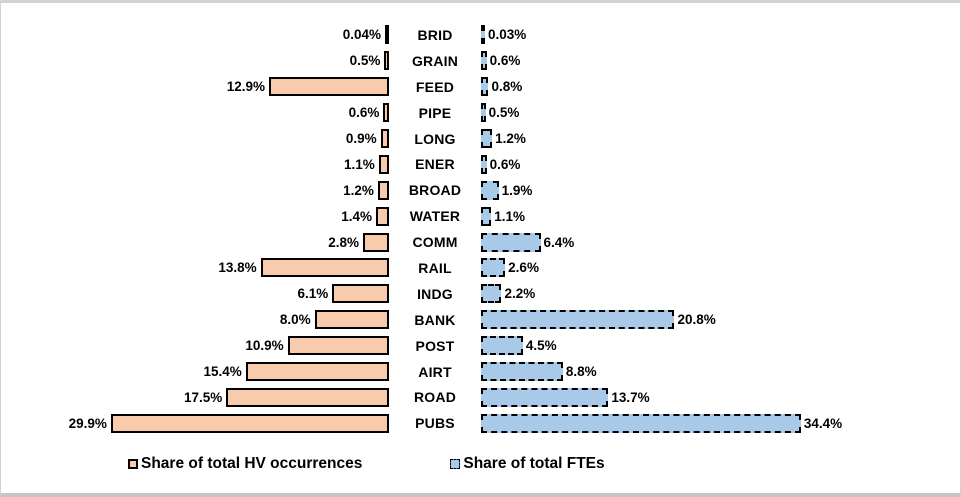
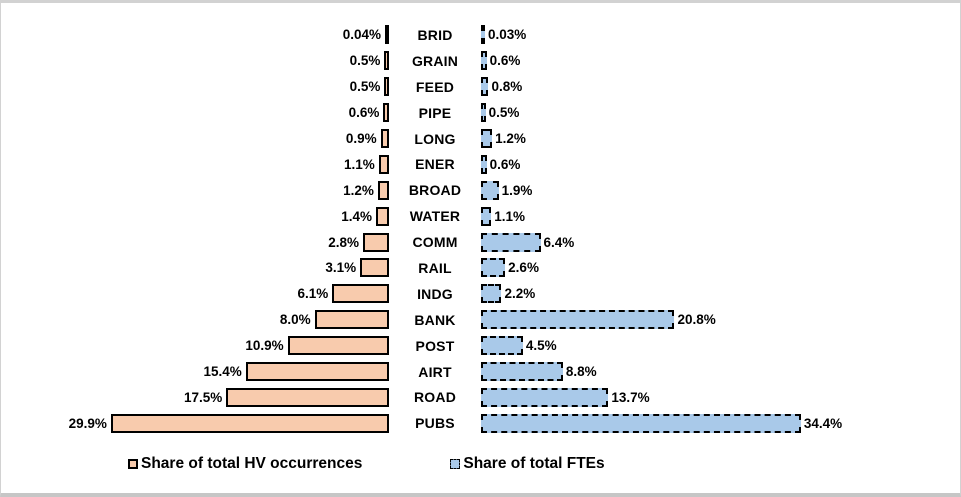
Share of total HV occurrences/FEED: 12.9% -> 0.5%
Share of total HV occurrences/RAIL: 13.8% -> 3.1%
